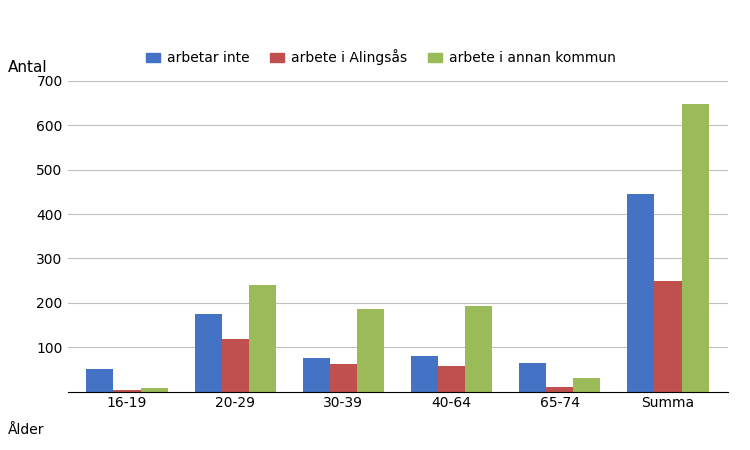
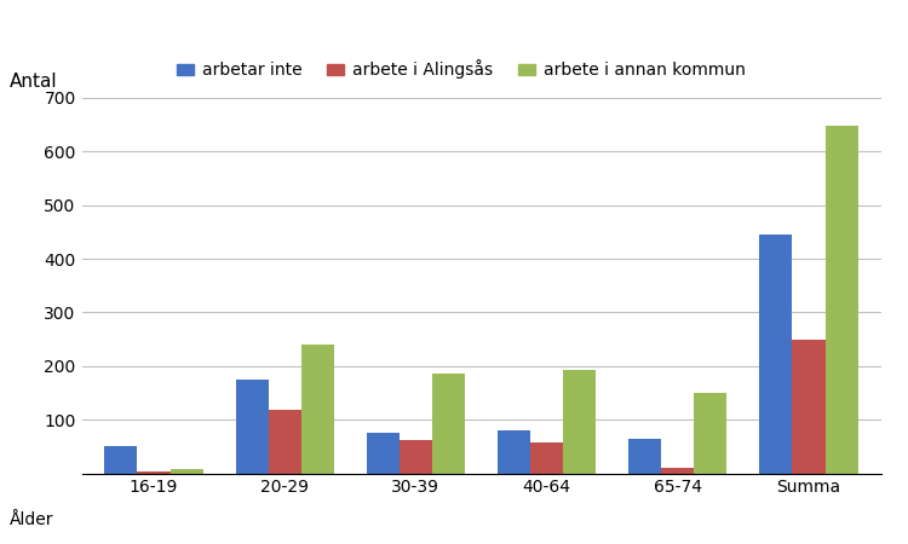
arbete i annan kommun/65-74: 30 -> 150
